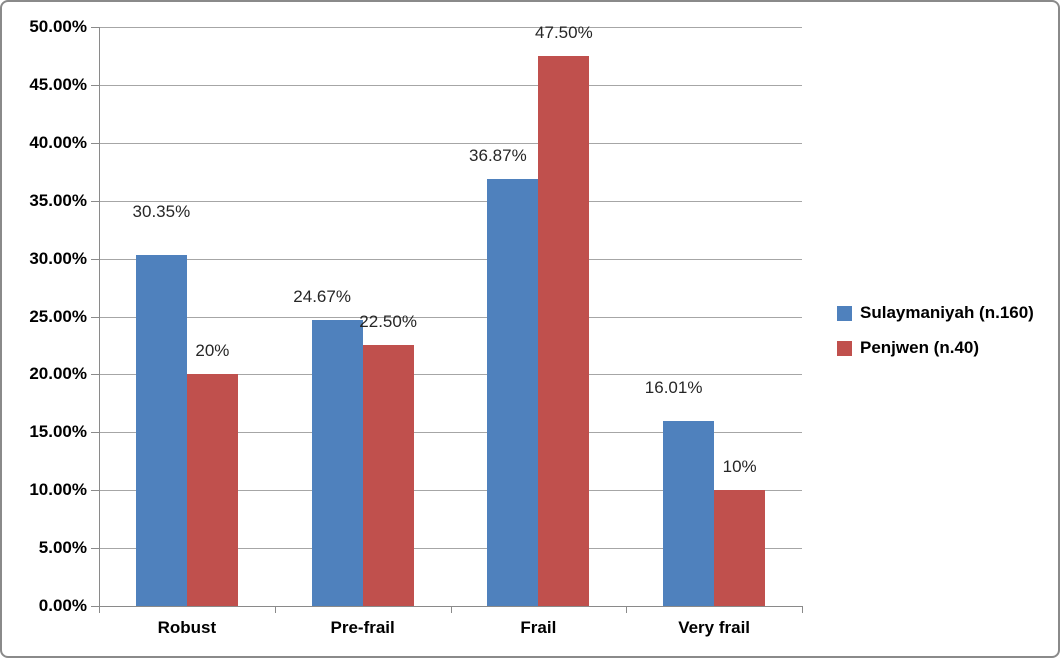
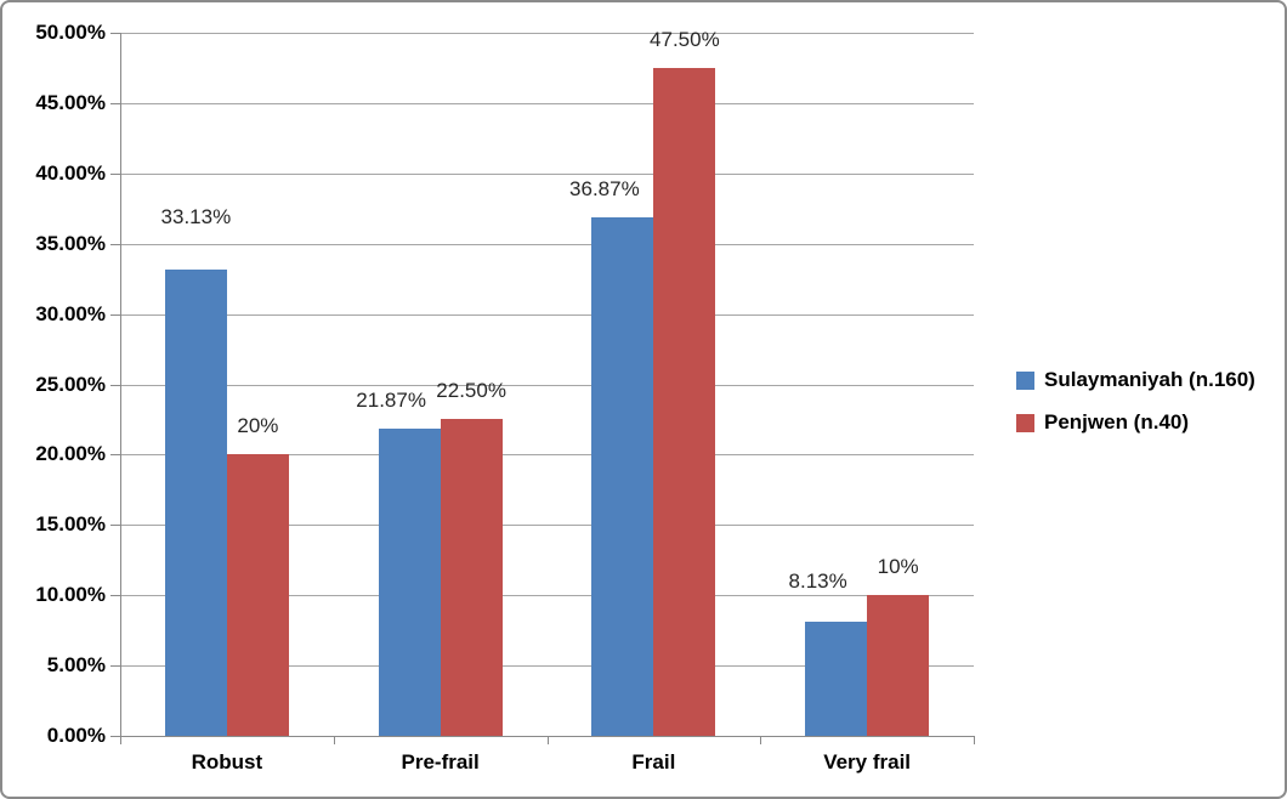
Sulaymaniyah (n.160)/Robust: 30.35% -> 33.13%
Sulaymaniyah (n.160)/Pre-frail: 24.67% -> 21.87%
Sulaymaniyah (n.160)/Very frail: 16.01% -> 8.13%
